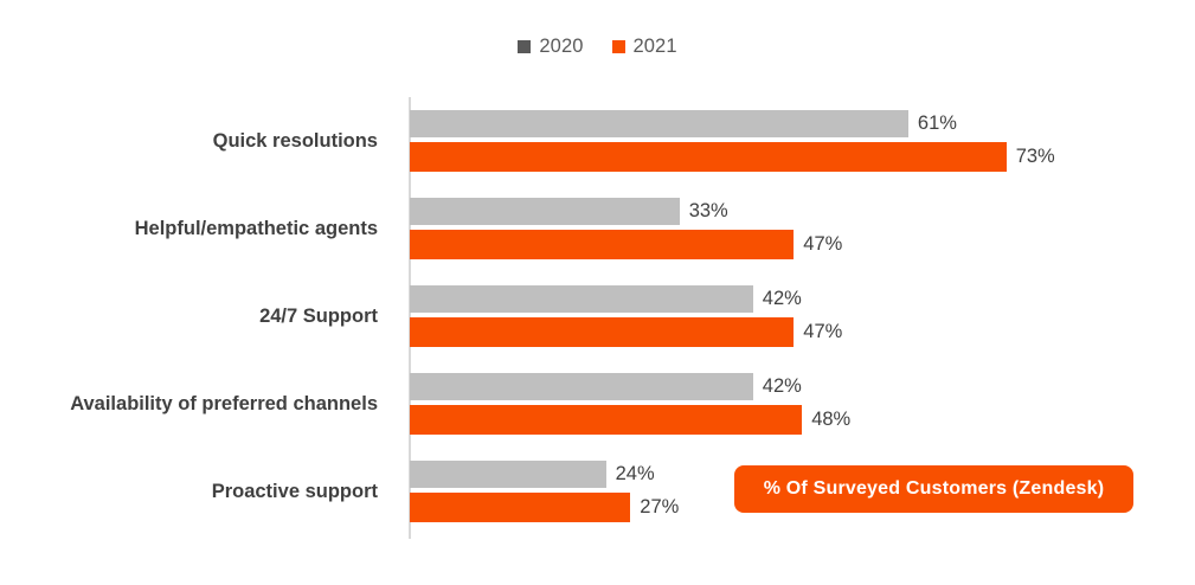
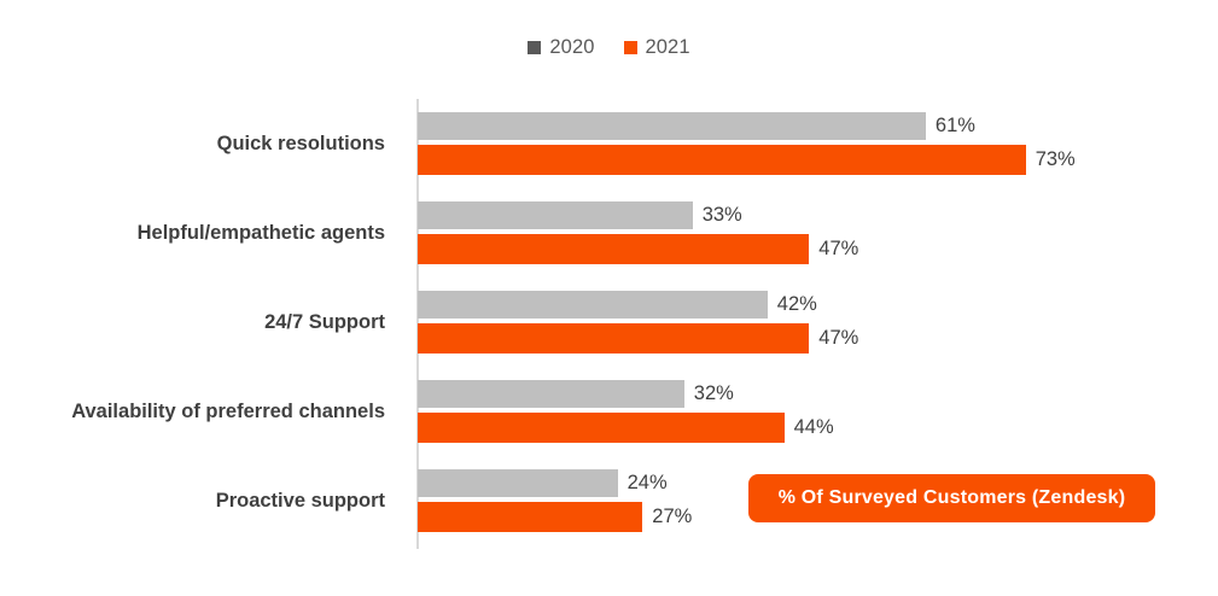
2020/Availability of preferred channels: 42% -> 32%
2021/Availability of preferred channels: 48% -> 44%
